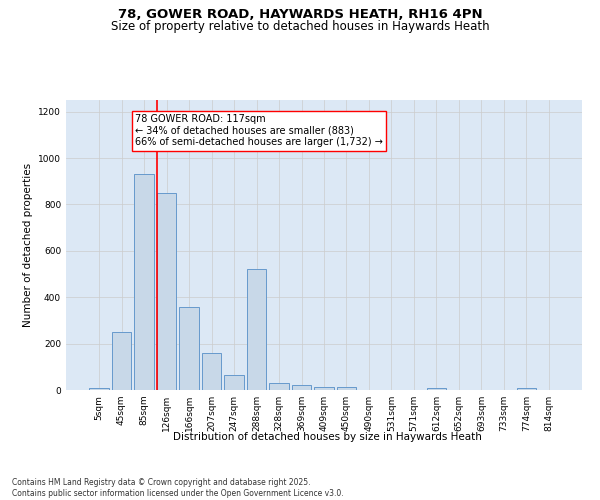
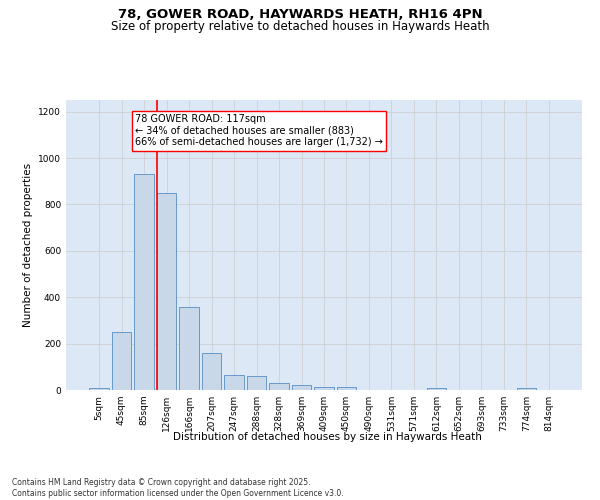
288sqm: 520 -> 62
